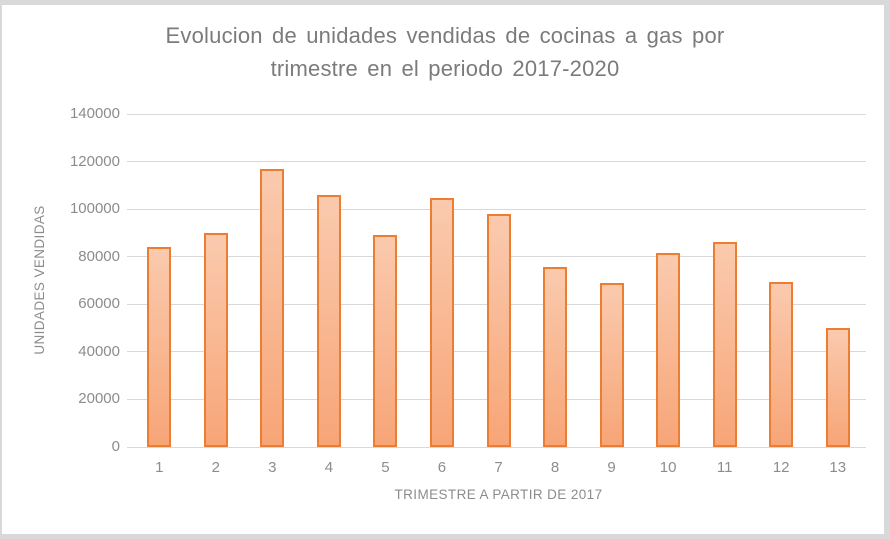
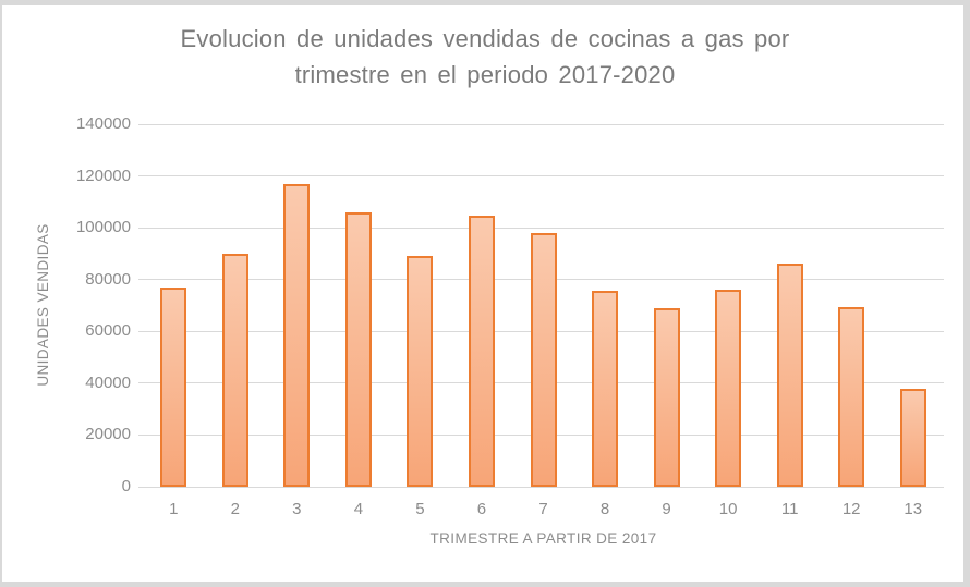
1: 84000 -> 77000
10: 82000 -> 76000
13: 50000 -> 38000
